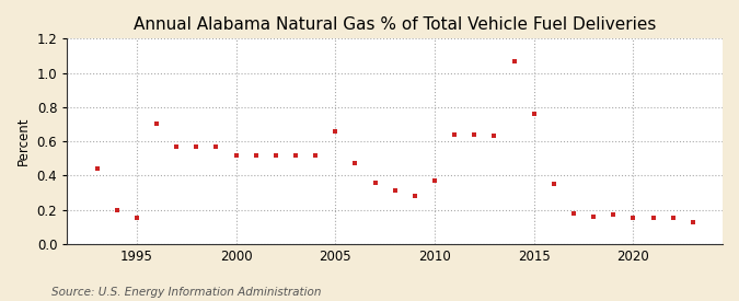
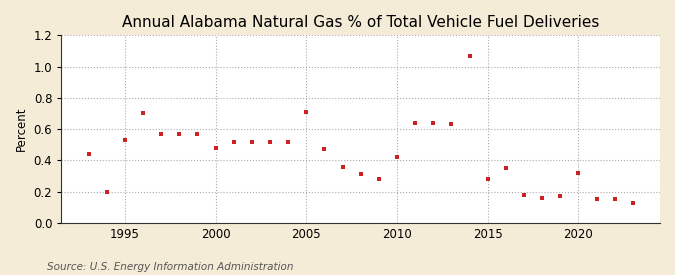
1995: 0.15 -> 0.53
2000: 0.52 -> 0.48
2005: 0.66 -> 0.71
2010: 0.37 -> 0.42
2015: 0.76 -> 0.28
2020: 0.15 -> 0.32
